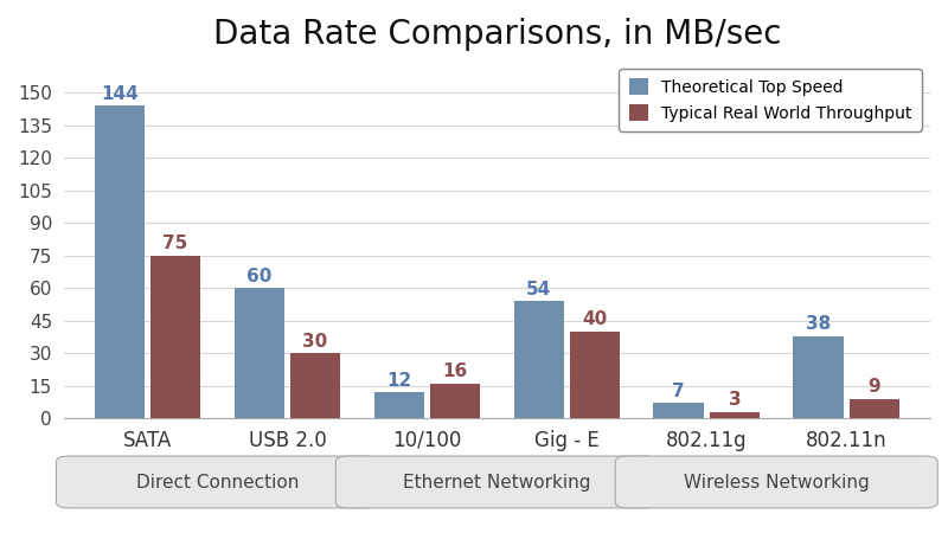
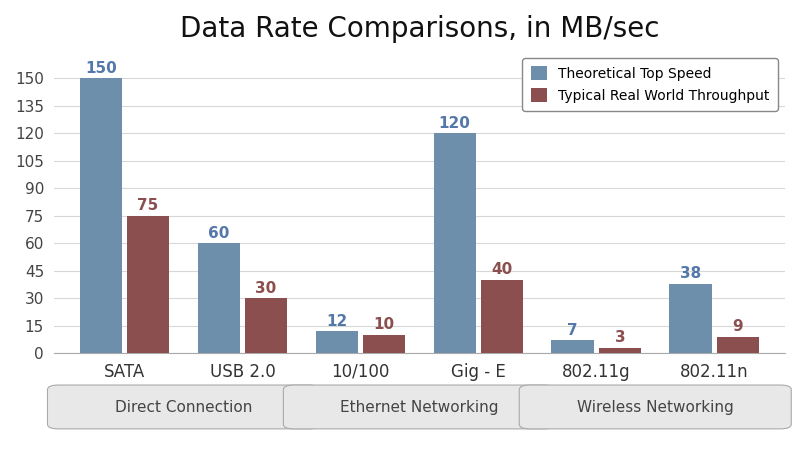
Theoretical Top Speed/SATA: 144 -> 150
Typical Real World Throughput/10/100: 16 -> 10
Theoretical Top Speed/Gig - E: 54 -> 120
